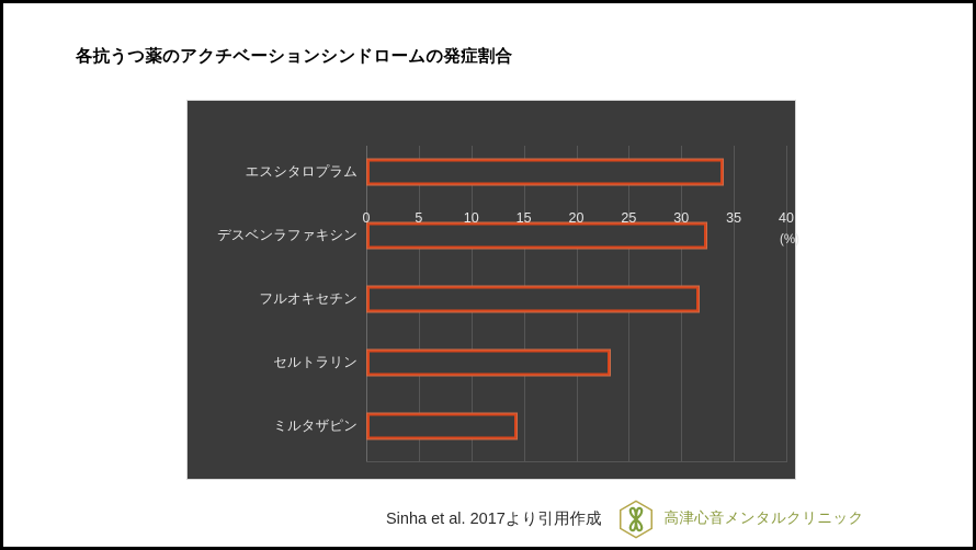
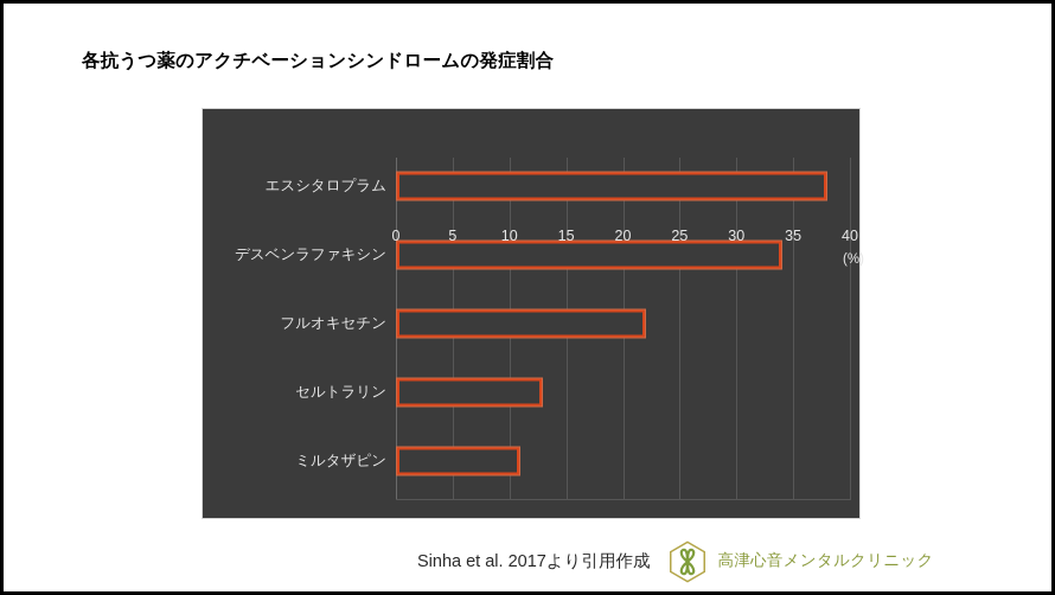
エスシタロプラム: 34 -> 38
デスベンラファキシン: 32 -> 34
フルオキセチン: 32 -> 22
セルトラリン: 23 -> 13
ミルタザピン: 14 -> 11
